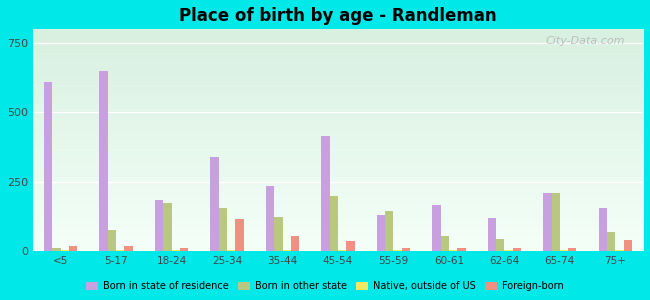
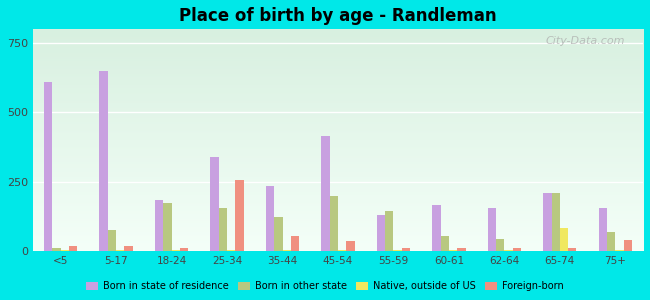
Foreign-born/25-34: 115 -> 255
Born in state of residence/62-64: 120 -> 155
Native, outside of US/65-74: 5 -> 85
